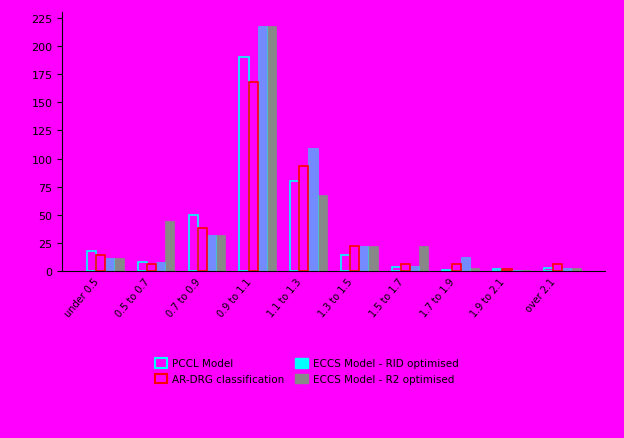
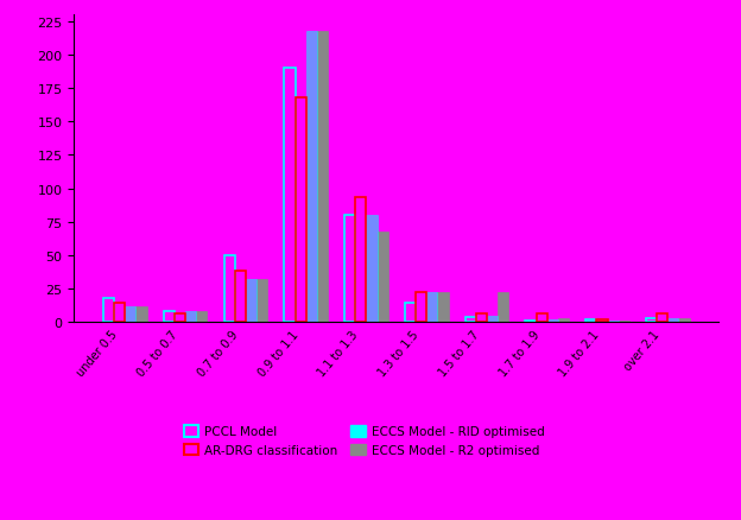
ECCS Model - R2 optimised/0.5 to 0.7: 45 -> 8
ECCS Model - RID optimised/1.1 to 1.3: 109 -> 80
ECCS Model - RID optimised/1.7 to 1.9: 13 -> 2
